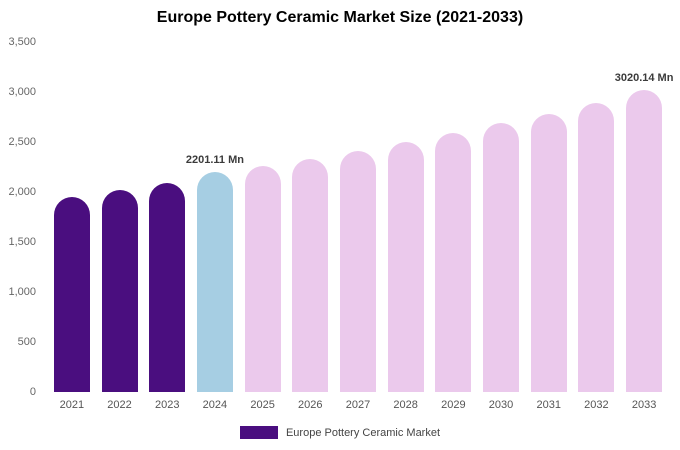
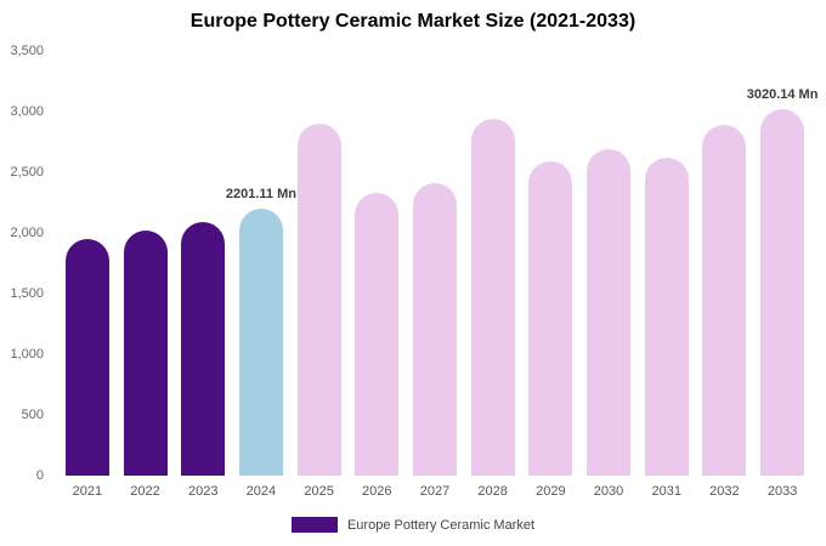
2025: 2260 -> 2900
2028: 2500 -> 2940
2031: 2780 -> 2620
